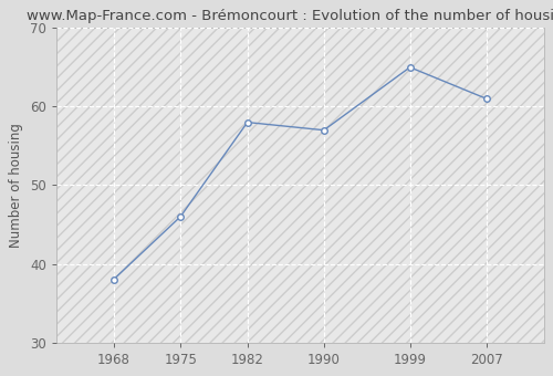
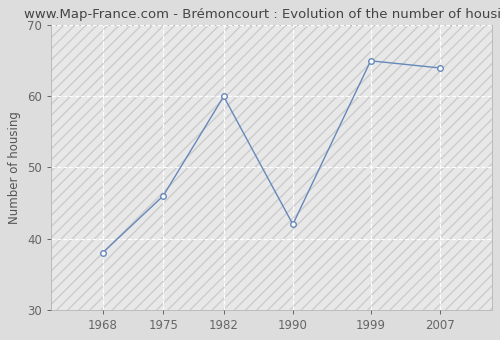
1982: 58 -> 60
1990: 57 -> 42
2007: 61 -> 64
